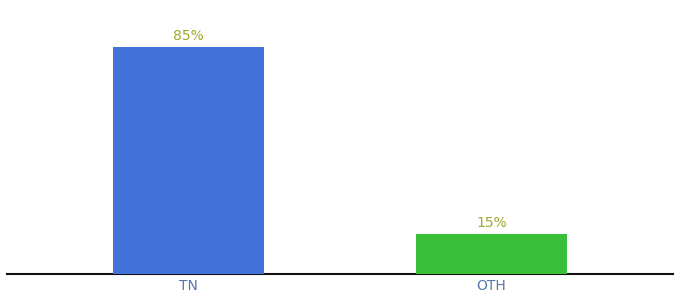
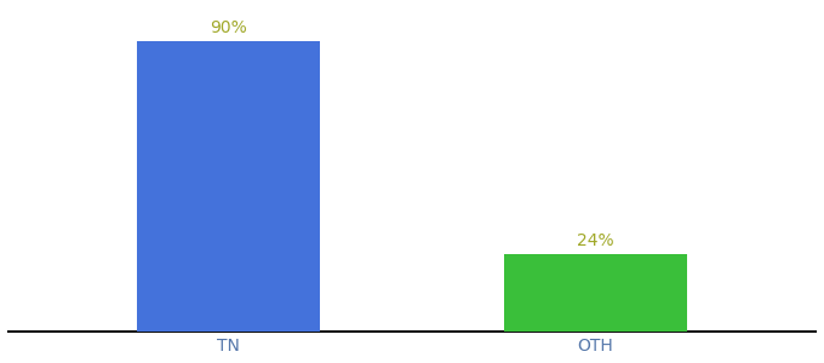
TN: 85% -> 90%
OTH: 15% -> 24%
